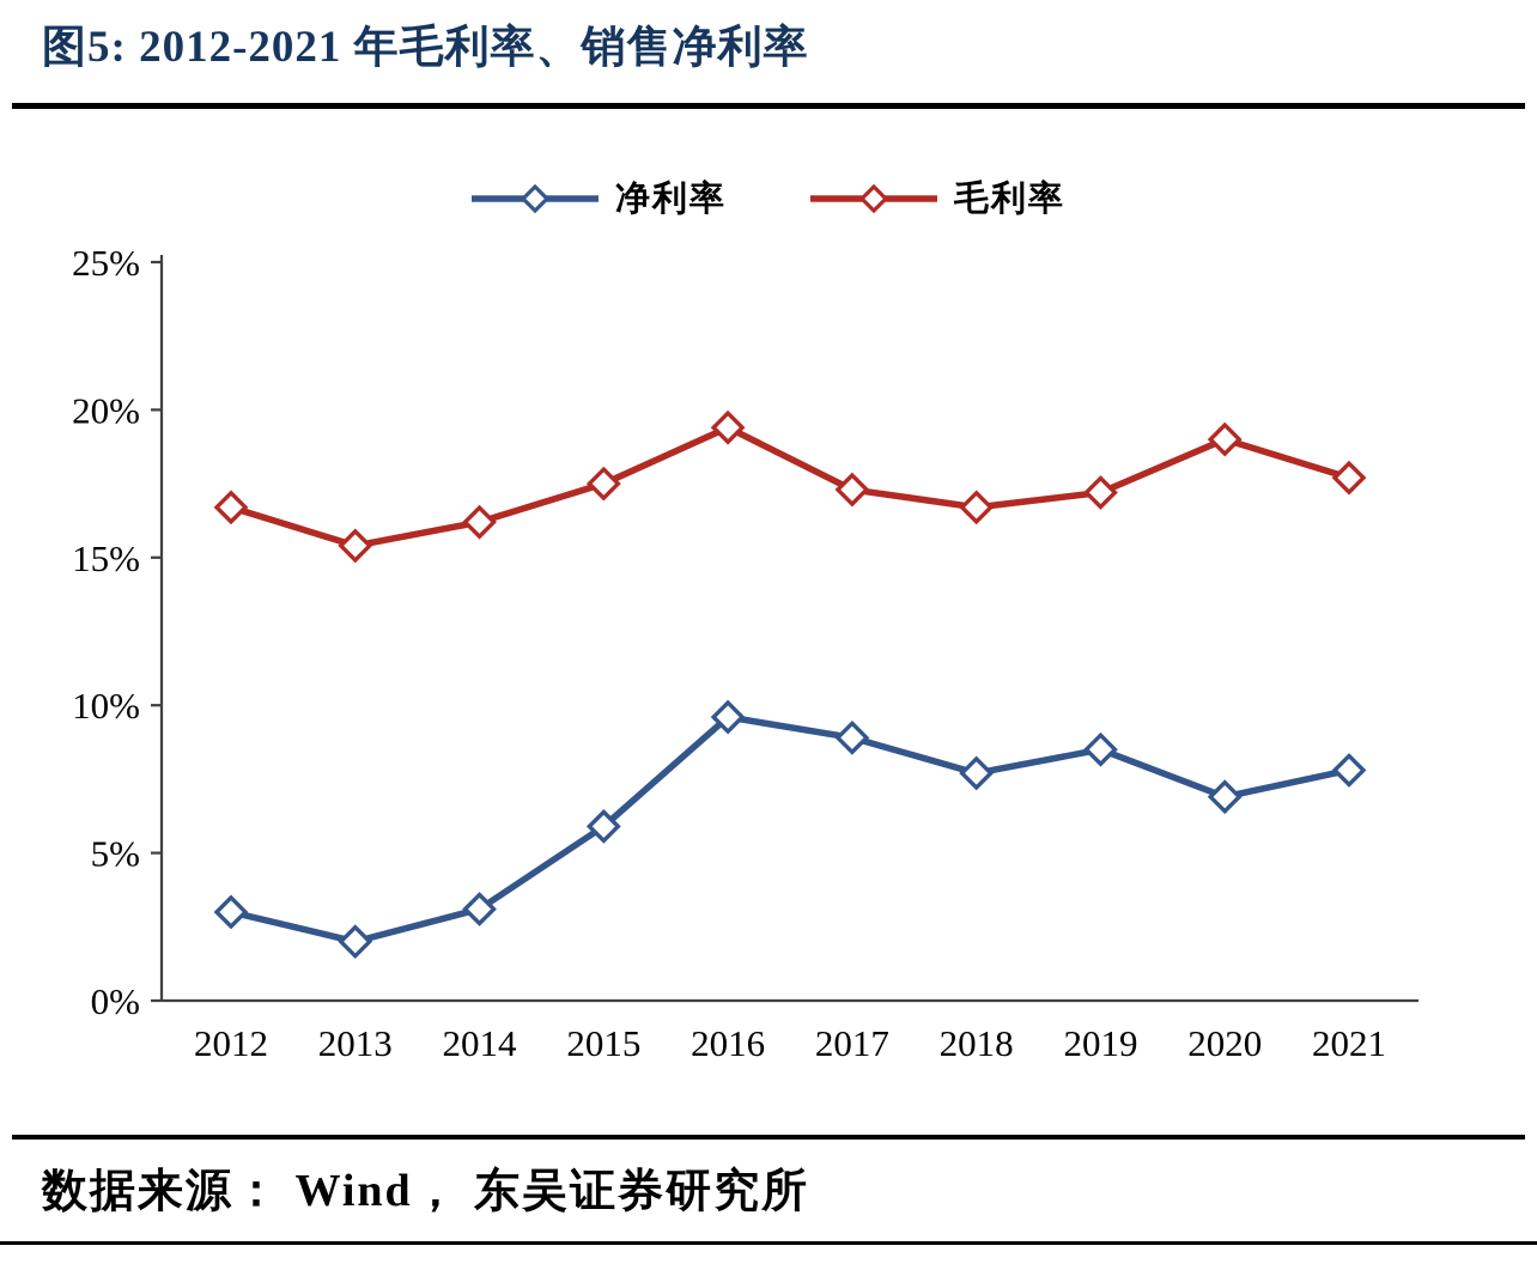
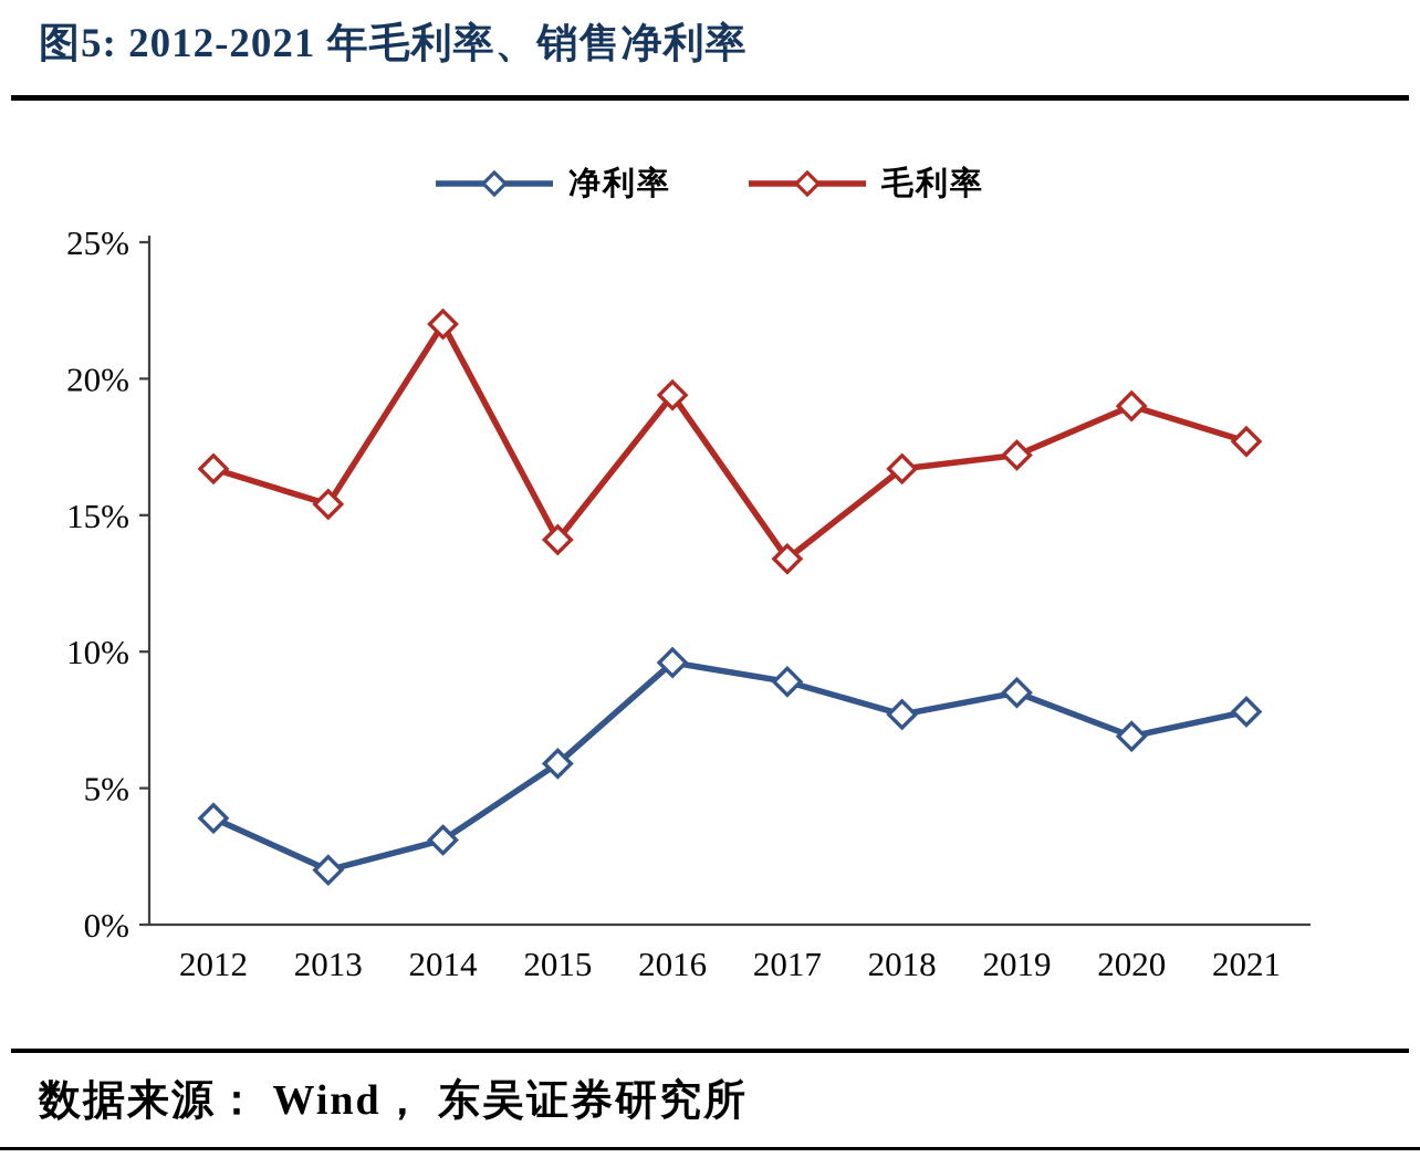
净利率/2012: 3.0% -> 3.9%
毛利率/2014: 16.2% -> 22.0%
毛利率/2015: 17.5% -> 14.1%
毛利率/2017: 17.3% -> 13.4%
